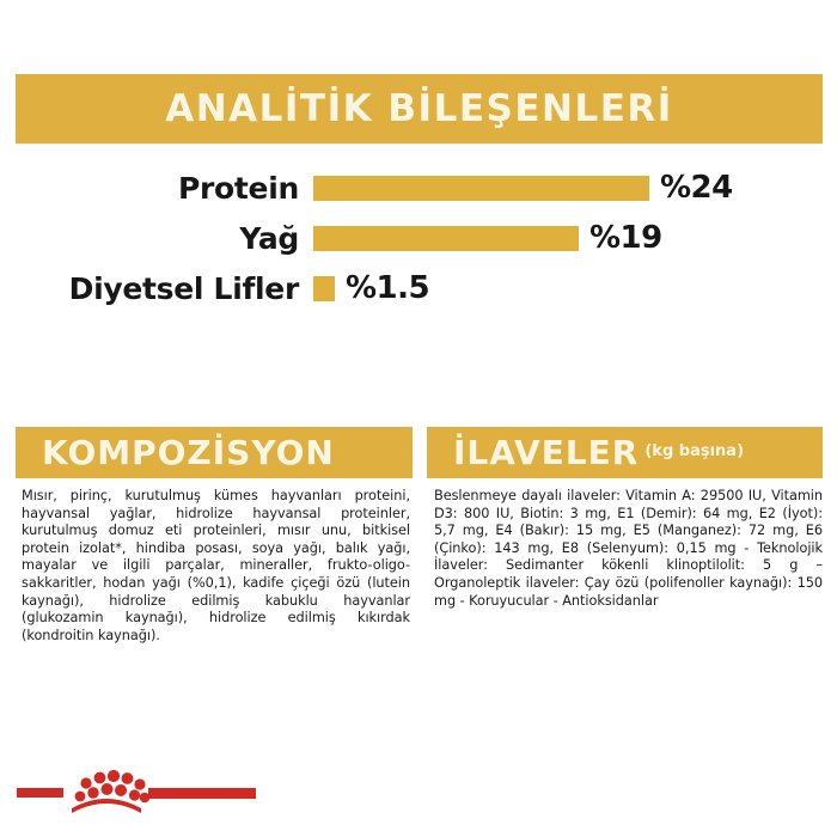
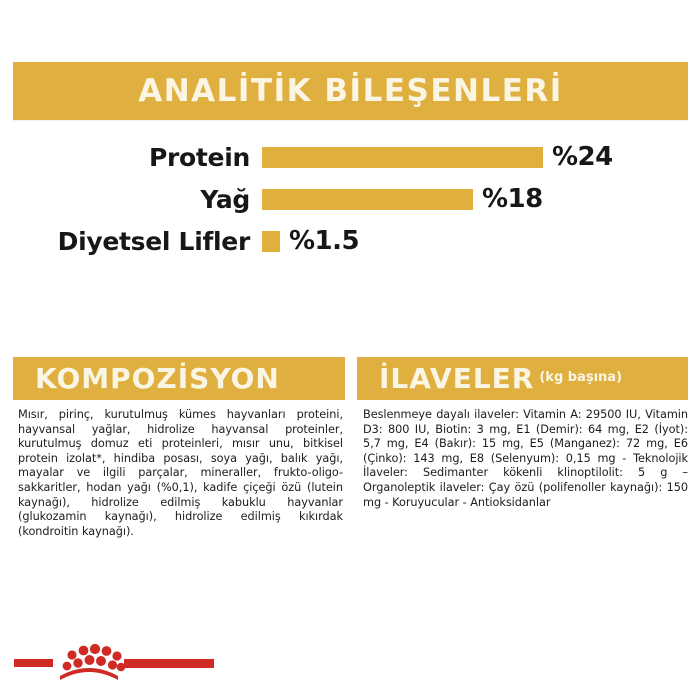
Yağ: 19 -> 18
